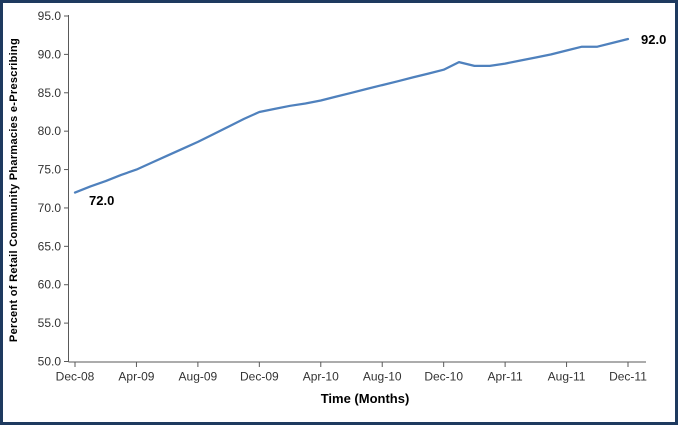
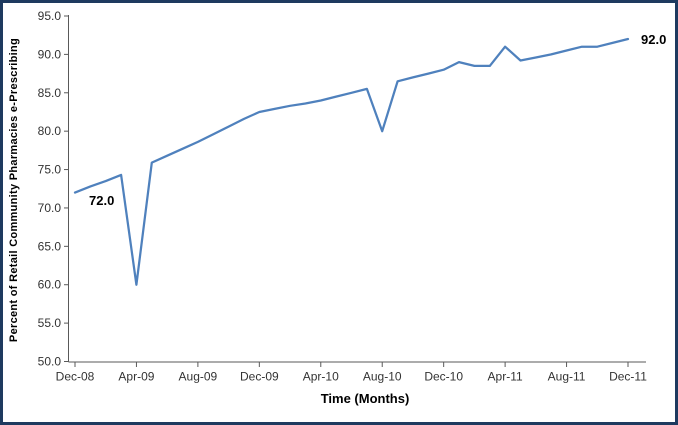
Apr-09: 75 -> 60
Aug-10: 86 -> 80
Apr-11: 89 -> 91
